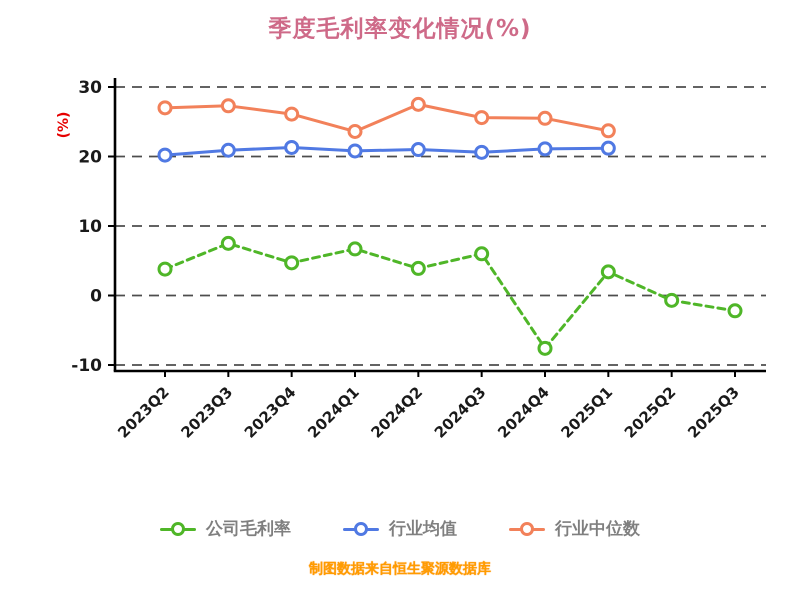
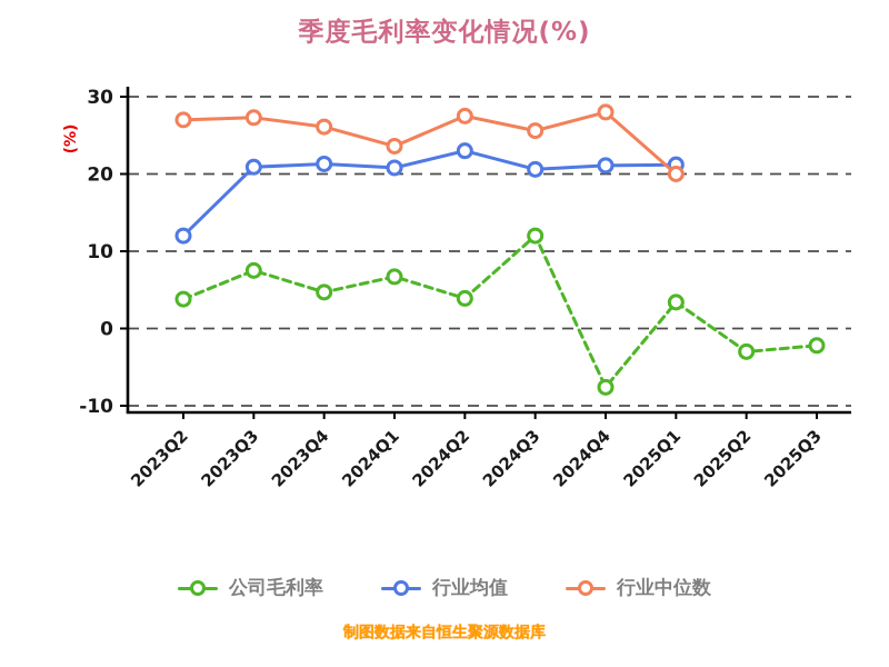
行业均值/2023Q2: 20 -> 12
行业均值/2024Q2: 21 -> 23
公司毛利率/2024Q3: 6 -> 12
行业中位数/2024Q4: 26 -> 28
行业中位数/2025Q1: 24 -> 20
公司毛利率/2025Q2: -1 -> -3
